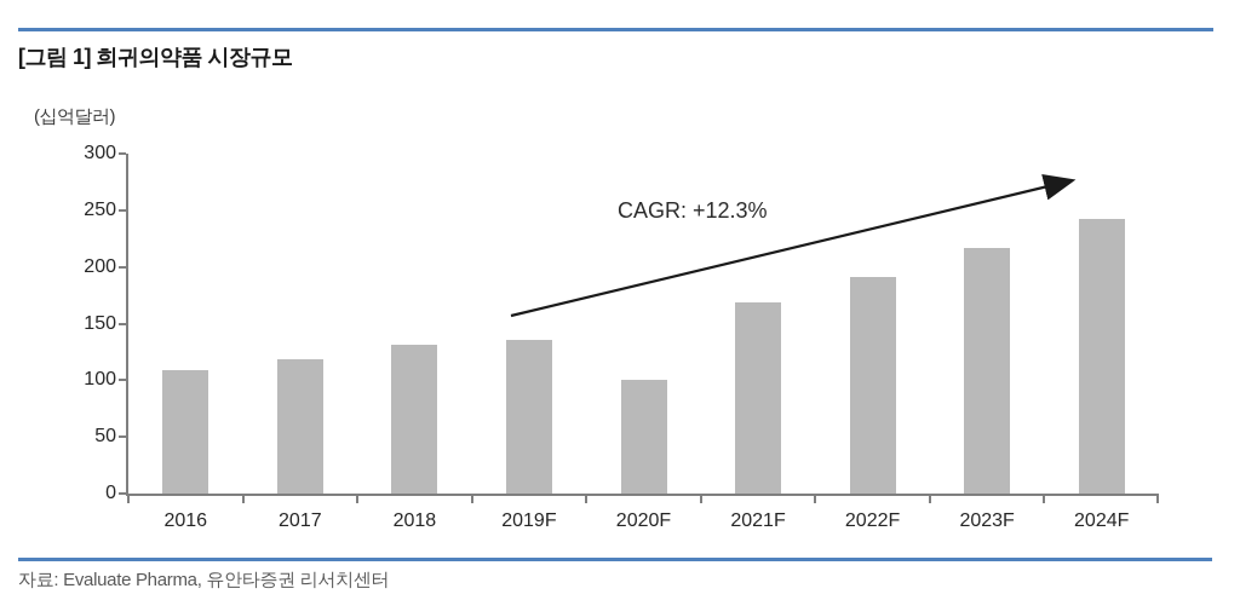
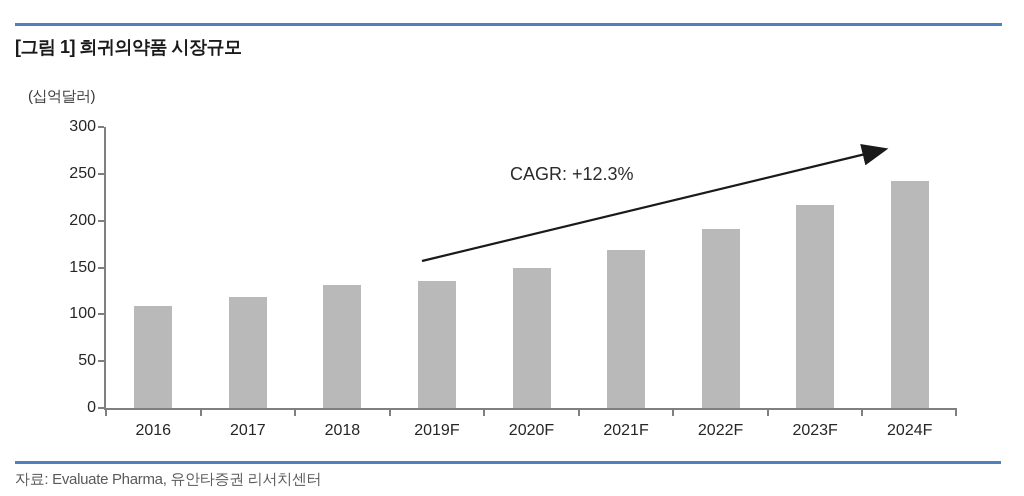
2020F: 100 -> 150
